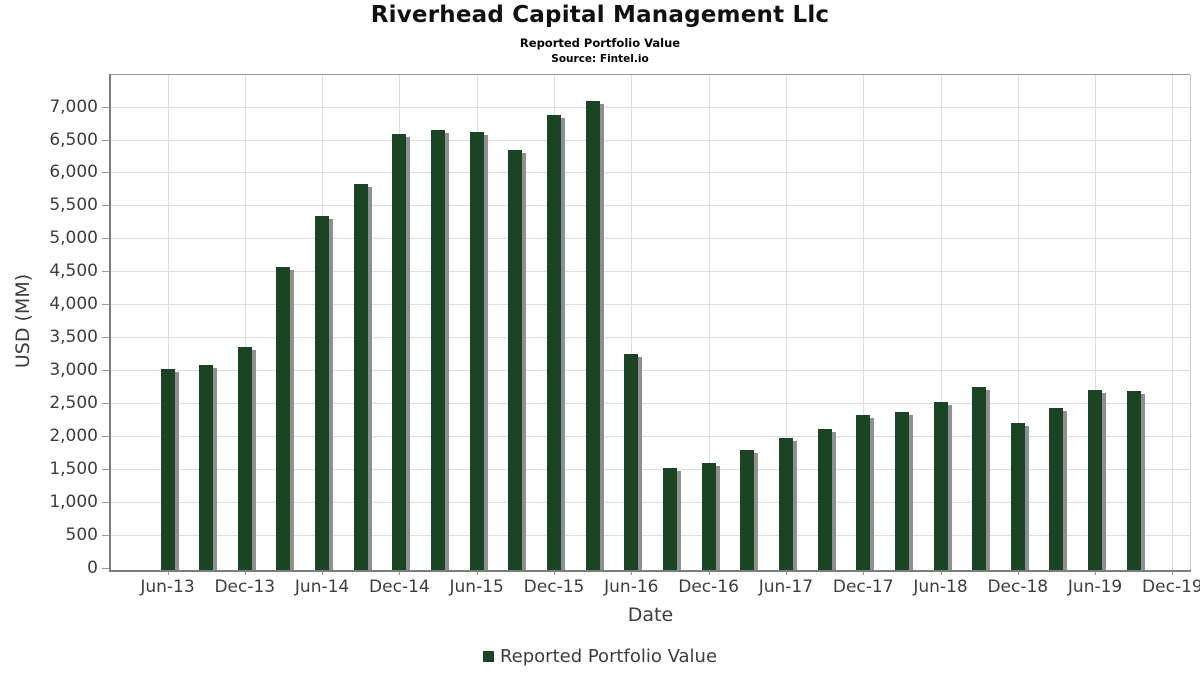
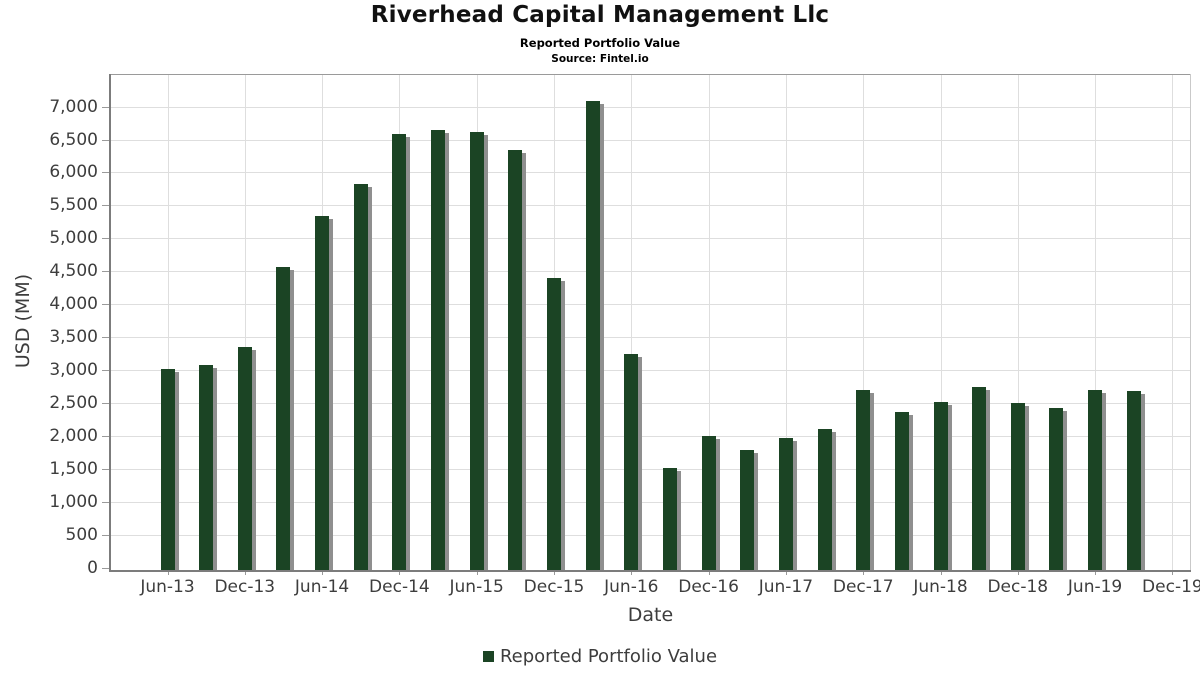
Dec-15: 6900 -> 4400
Dec-16: 1600 -> 2000
Dec-17: 2300 -> 2700
Dec-18: 2200 -> 2500
